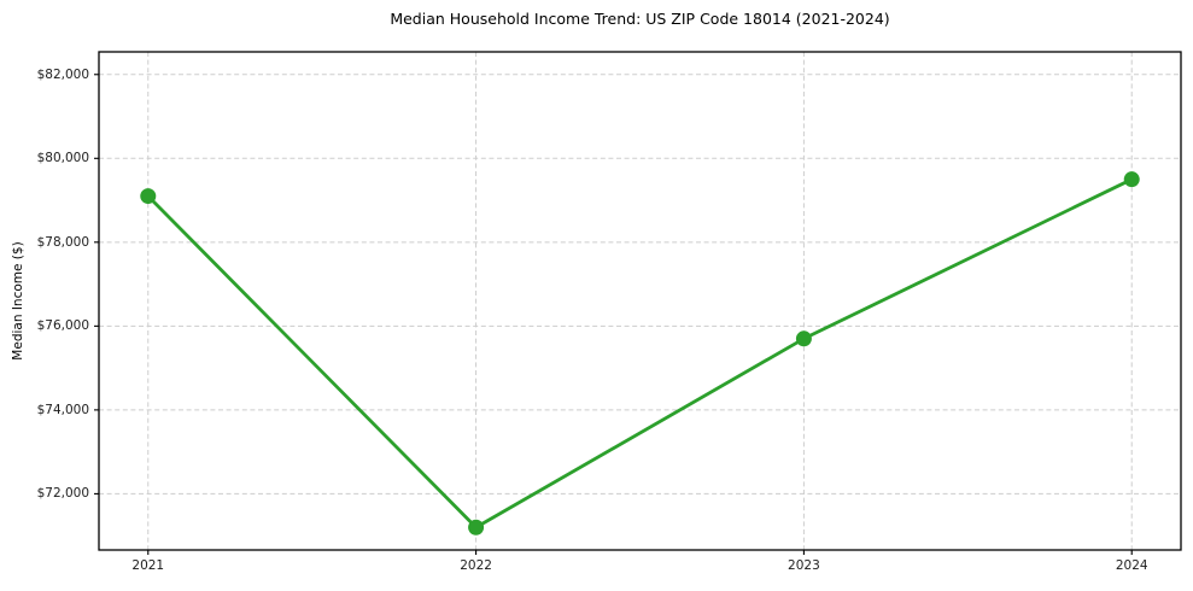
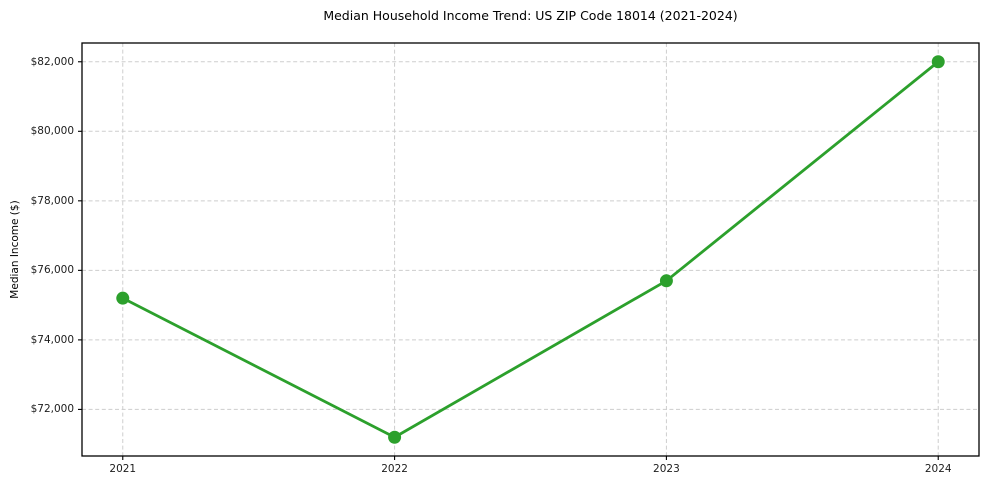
2021: $79100 -> $75200
2024: $79500 -> $82000
